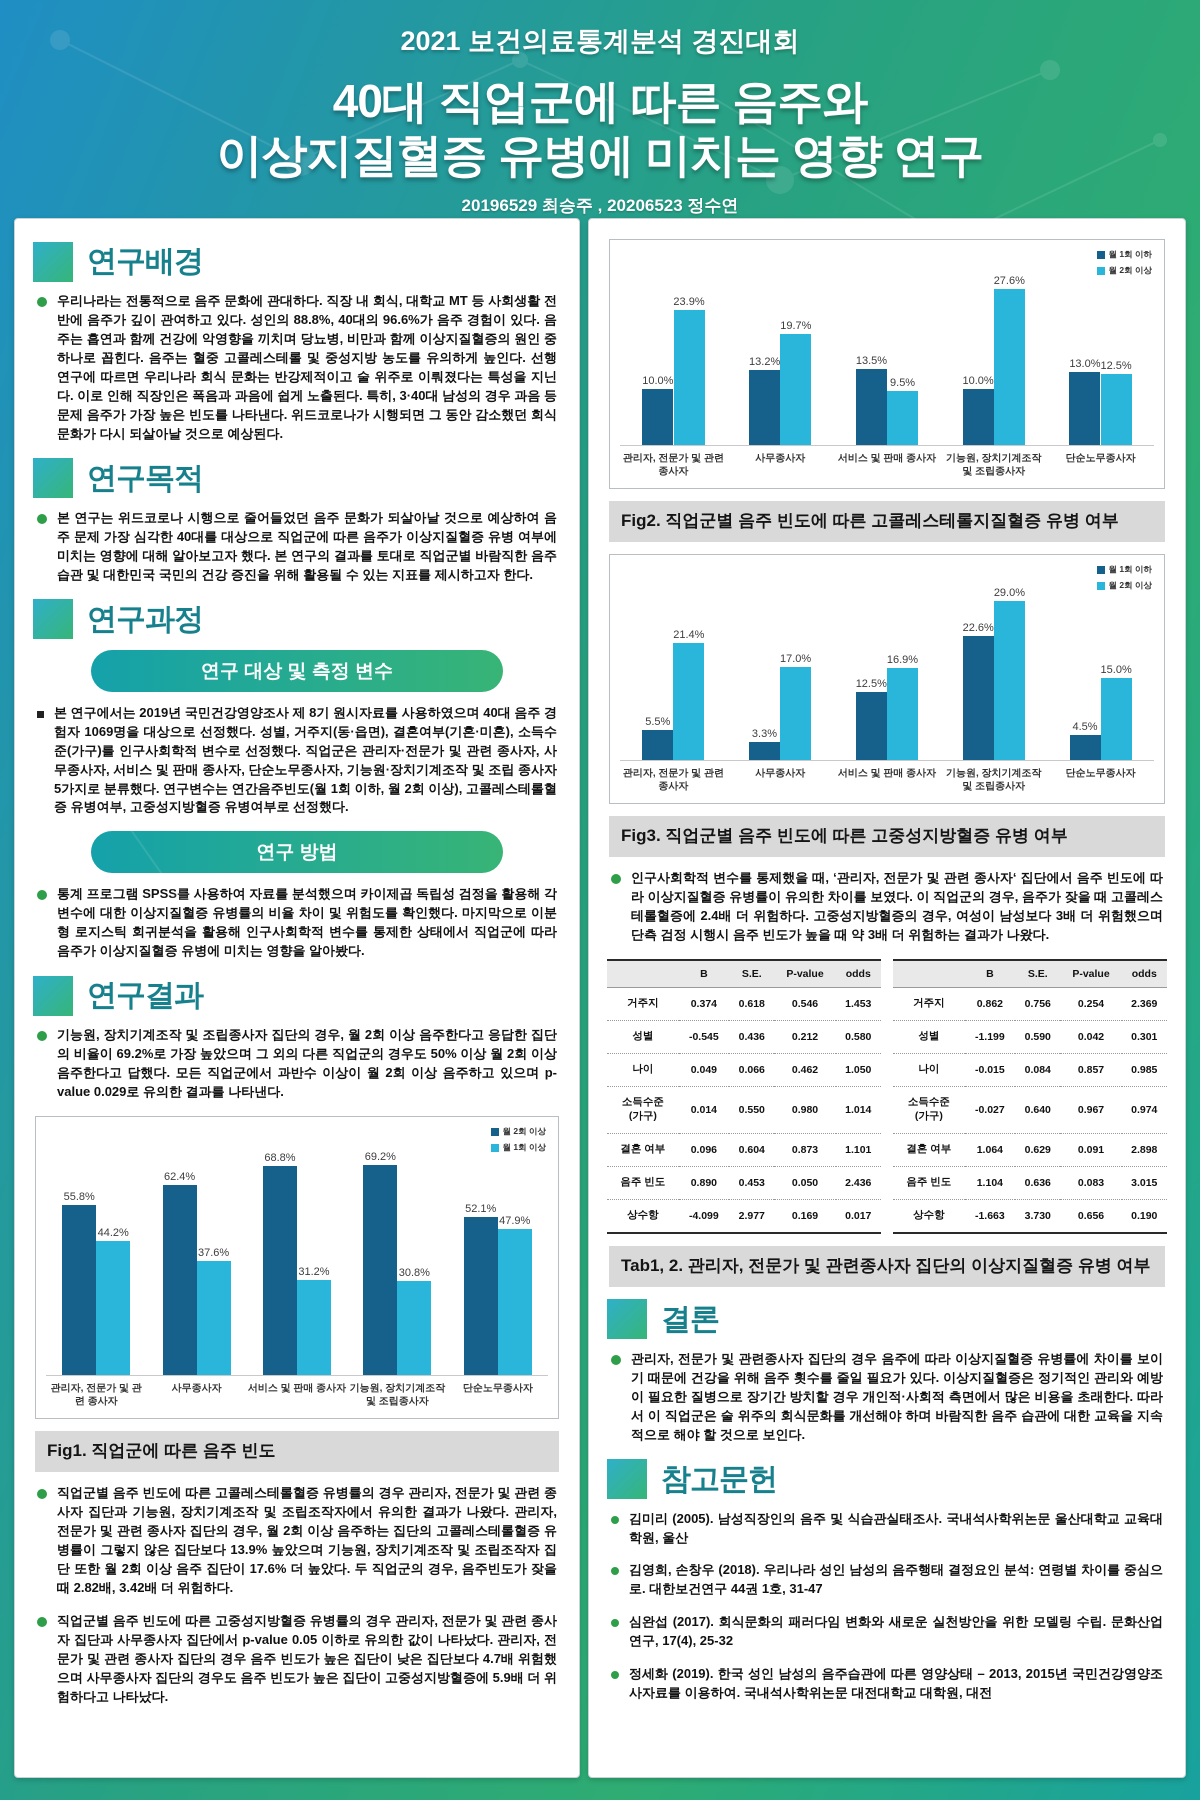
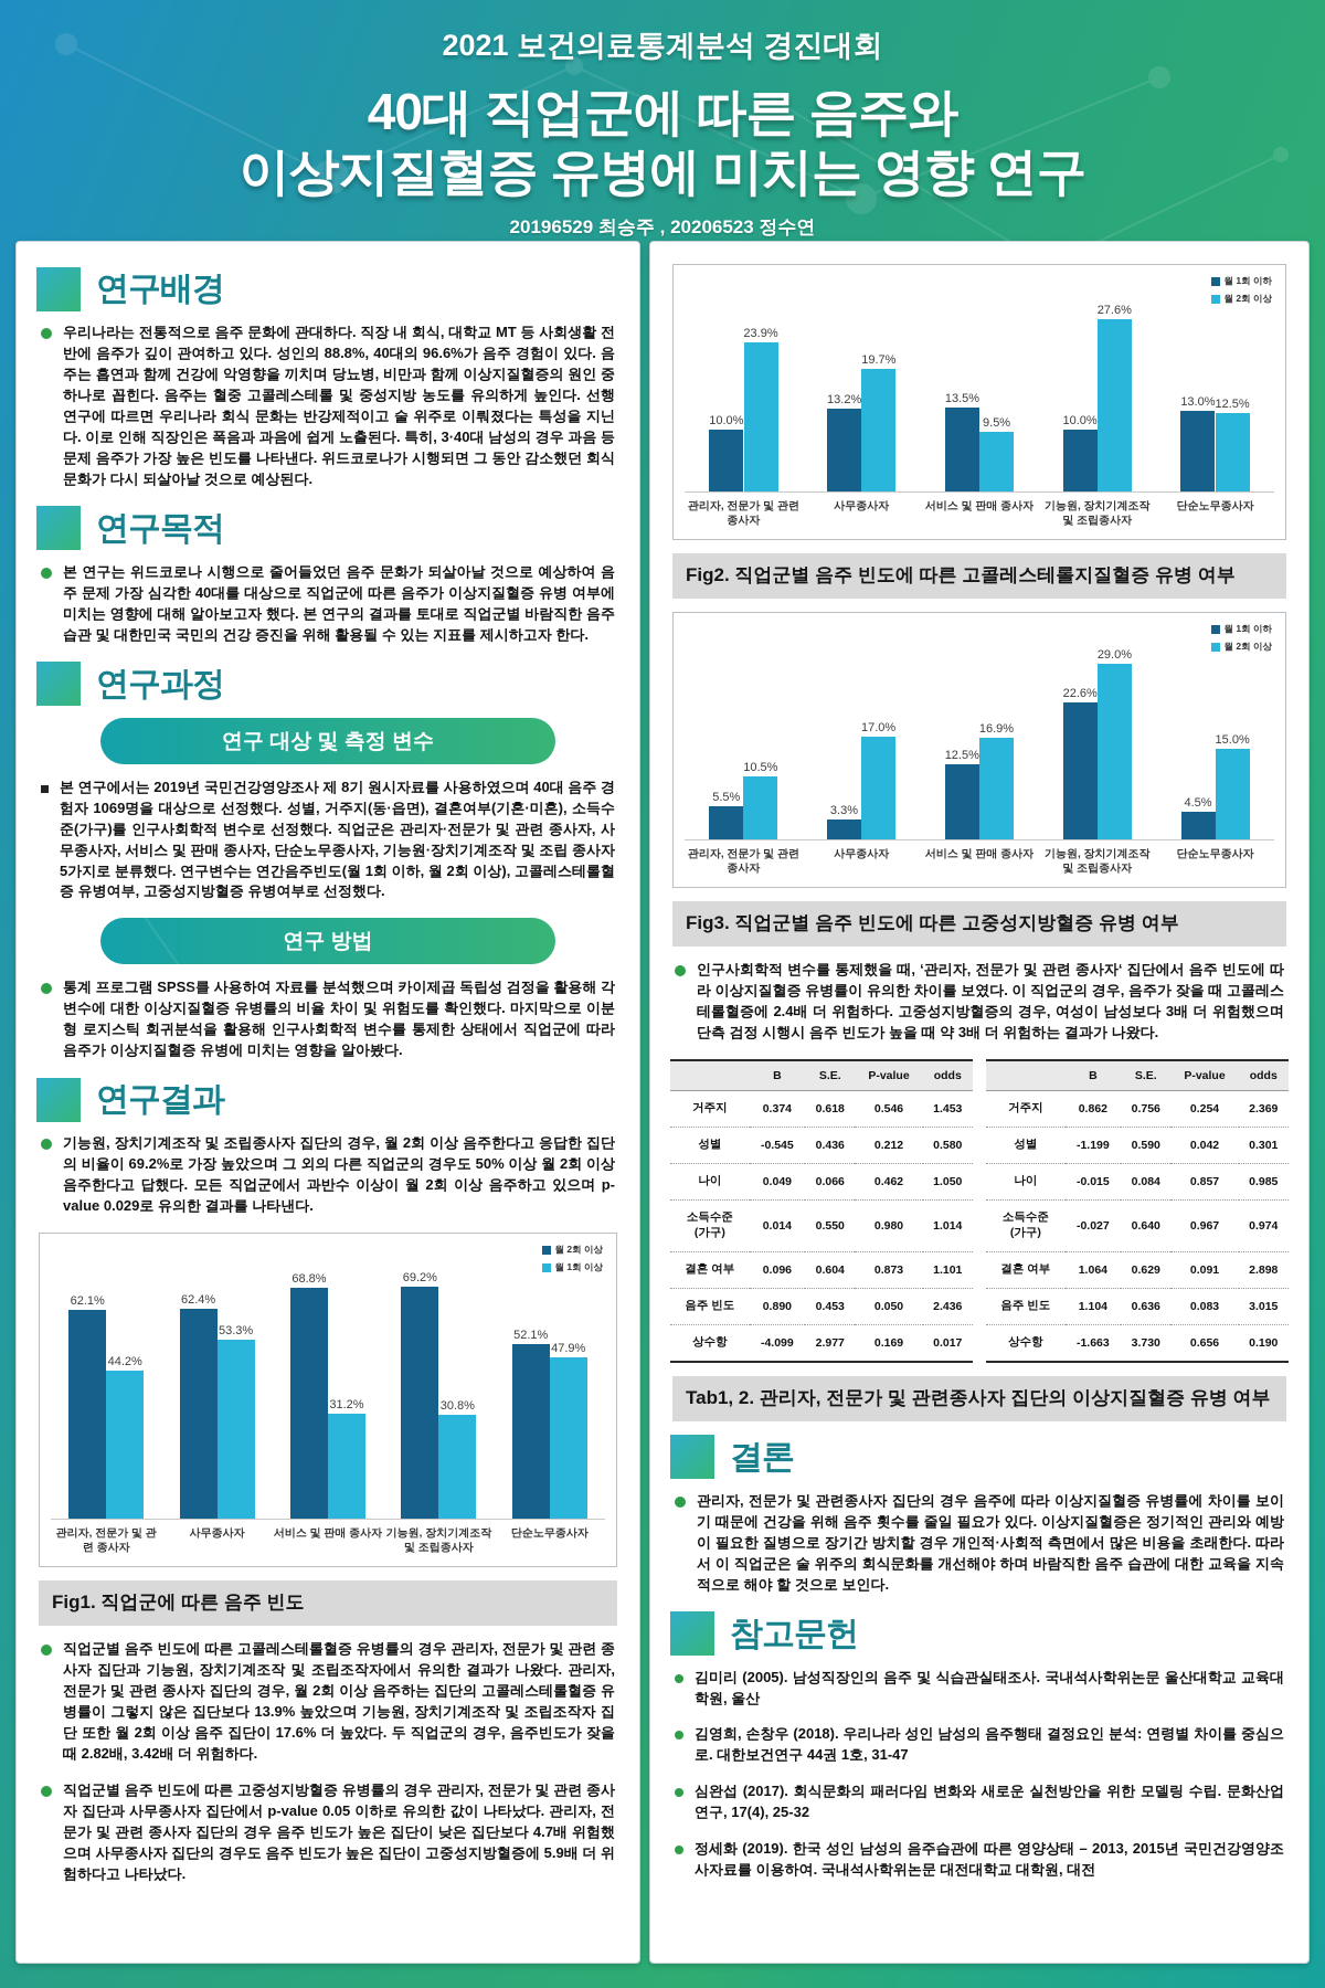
Fig1. 직업군에 따른 음주 빈도/월 2회 이상/관리자, 전문가 및 관련 종사자: 55.8% -> 62.1%
Fig1. 직업군에 따른 음주 빈도/월 1회 이상/사무종사자: 37.6% -> 53.3%
Fig3. 직업군별 음주 빈도에 따른 고중성지방혈증 유병 여부/월 2회 이상/관리자, 전문가 및 관련 종사자: 21.4% -> 10.5%
